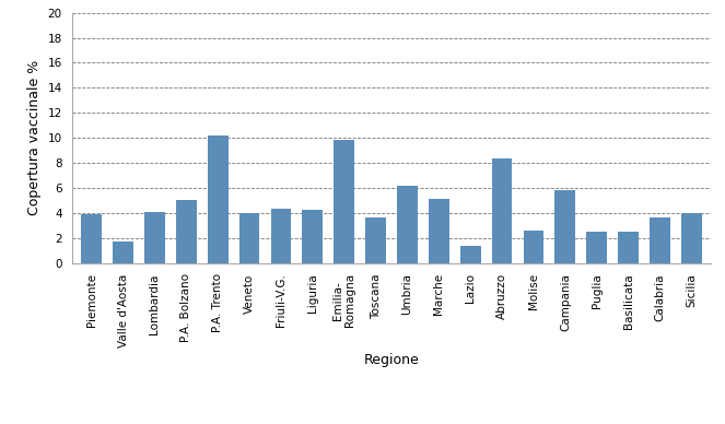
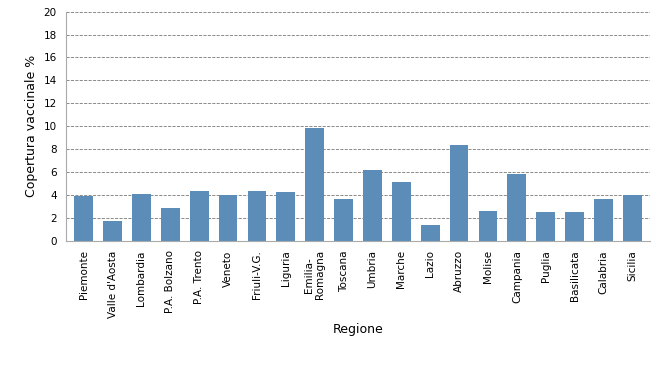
P.A. Bolzano: 5.0 -> 2.9
P.A. Trento: 10.2 -> 4.3
